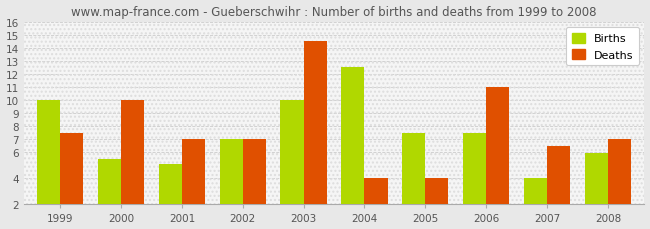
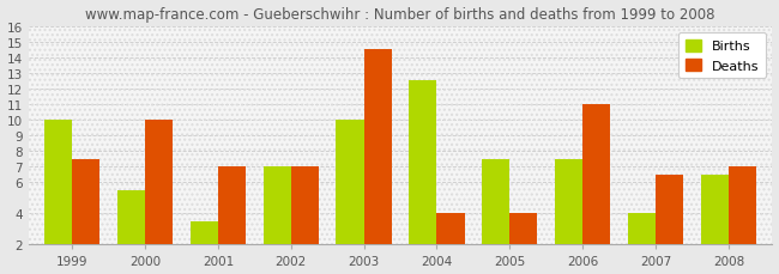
Births/2001: 5.1 -> 3.5
Births/2008: 5.9 -> 6.5
